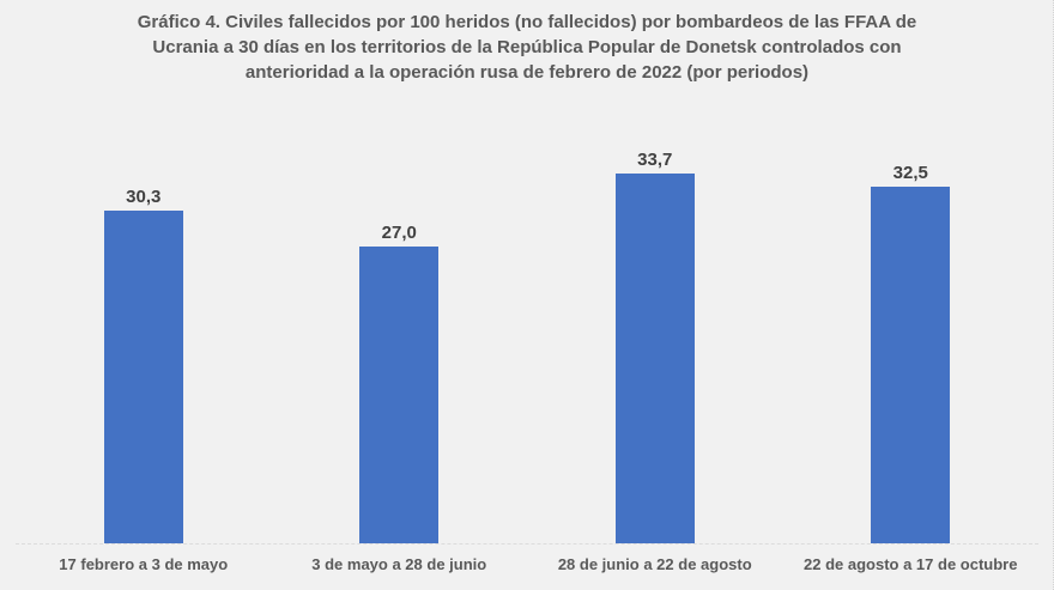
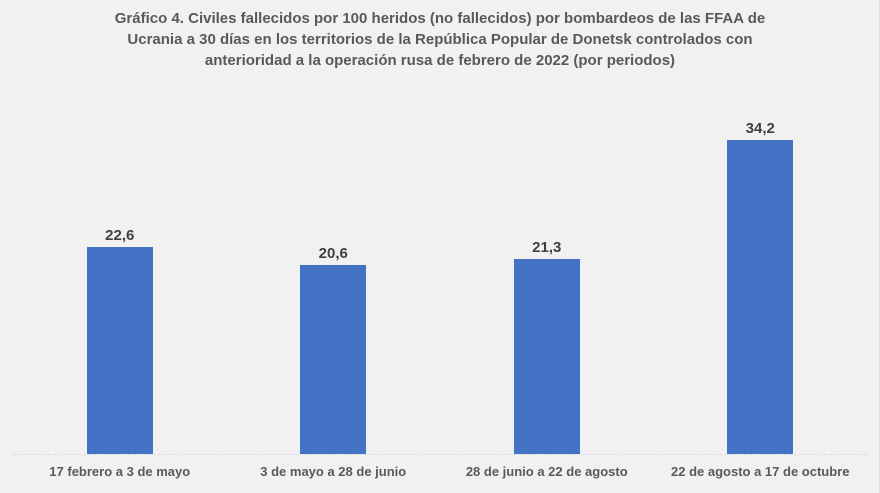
17 febrero a 3 de mayo: 30,3 -> 22,6
3 de mayo a 28 de junio: 27,0 -> 20,6
28 de junio a 22 de agosto: 33,7 -> 21,3
22 de agosto a 17 de octubre: 32,5 -> 34,2
